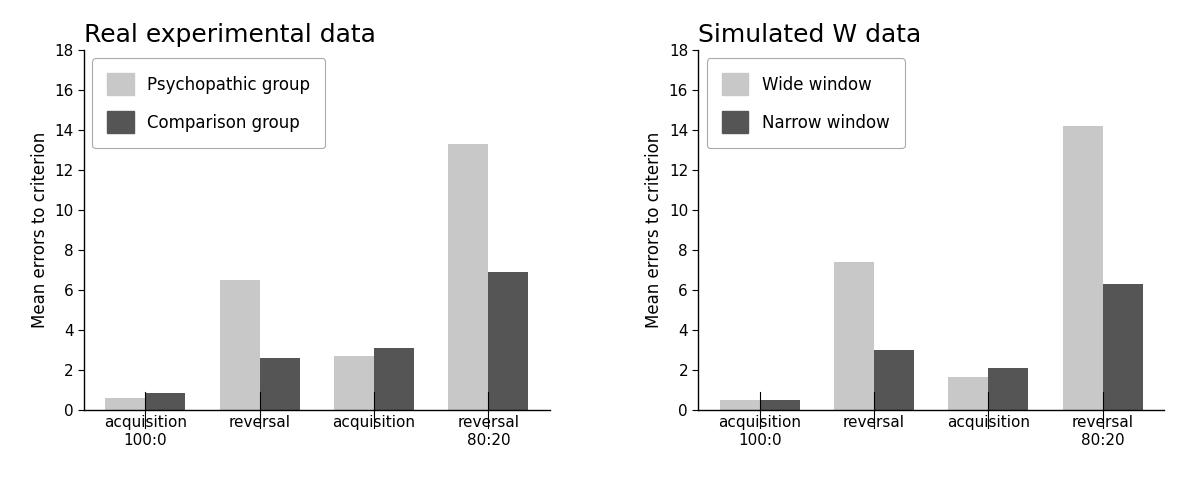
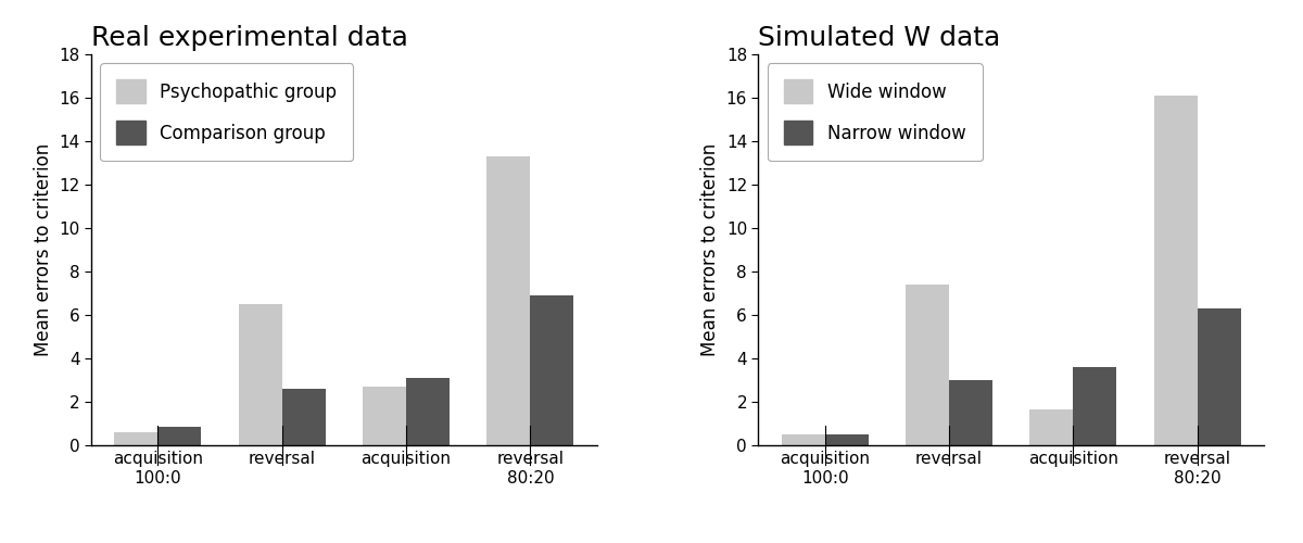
Simulated W data/Narrow window/acquisition: 2.1 -> 3.6
Simulated W data/Wide window/reversal 80:20: 14.20 -> 16.10
